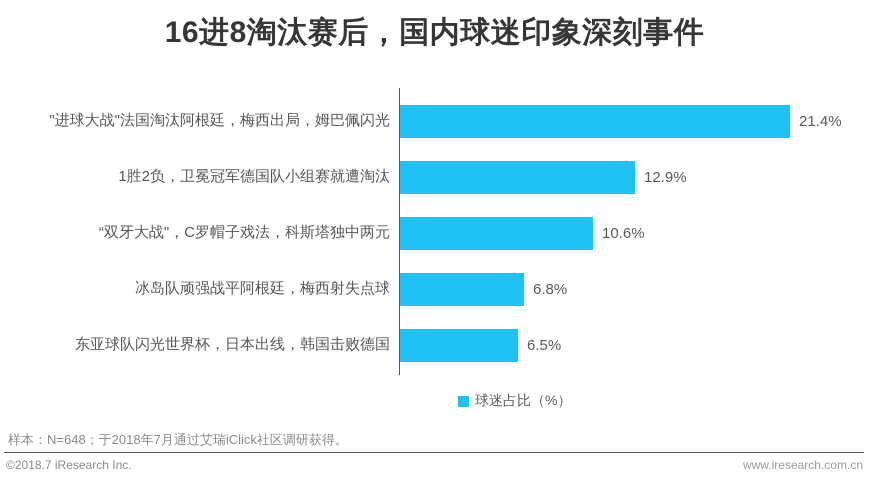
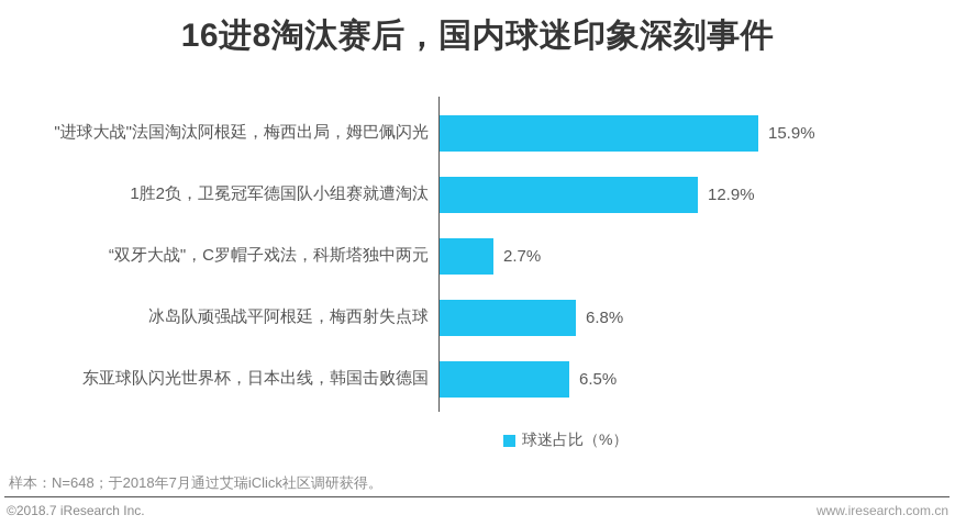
"进球大战"法国淘汰阿根廷，梅西出局，姆巴佩闪光: 21.4% -> 15.9%
“双牙大战"，C罗帽子戏法，科斯塔独中两元: 10.6% -> 2.7%
